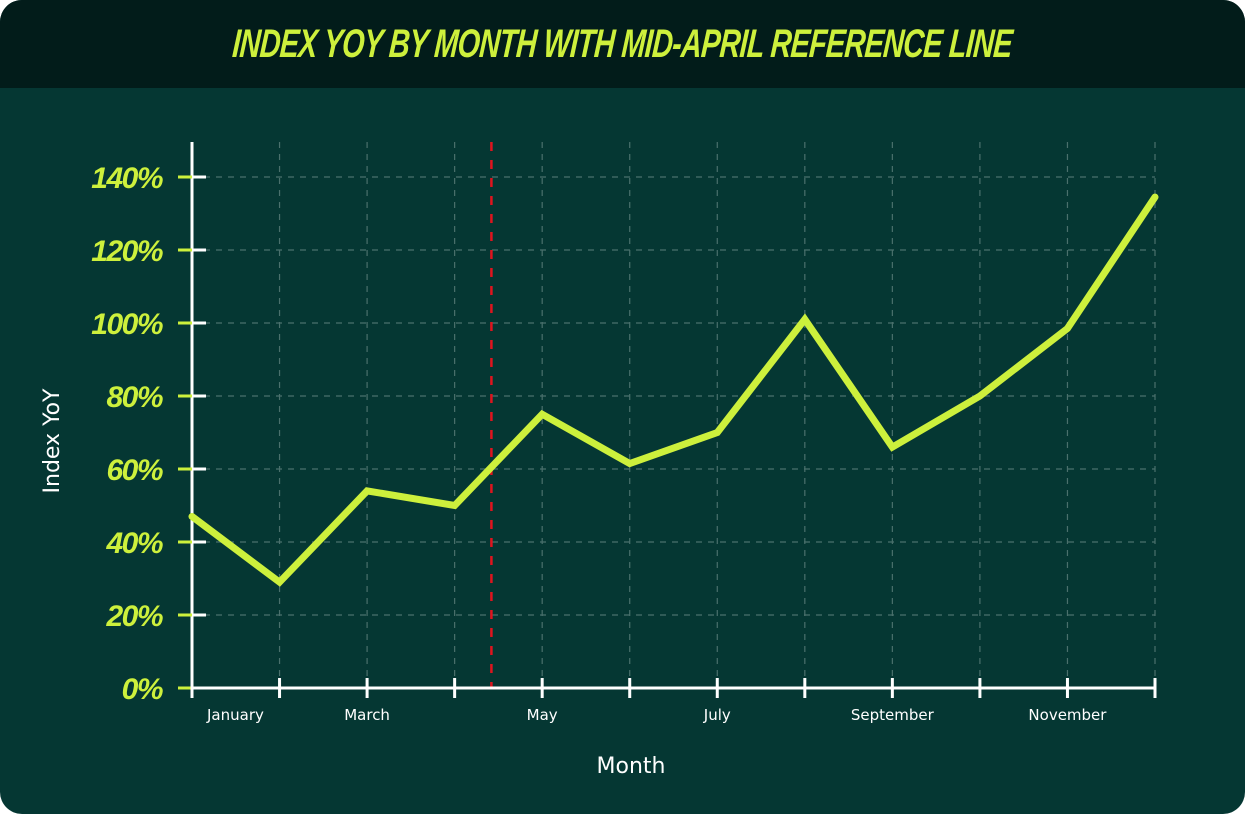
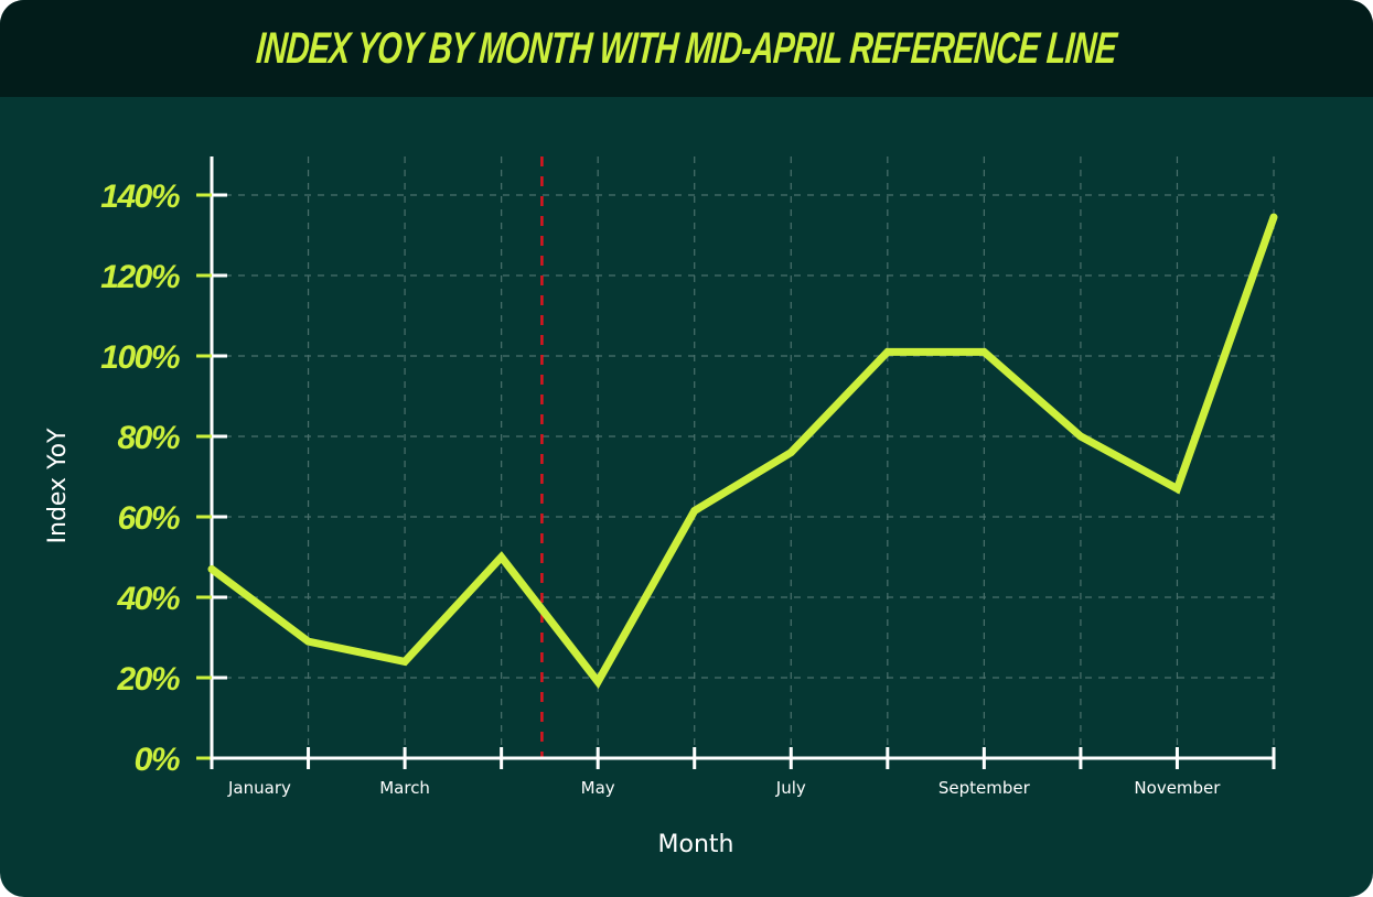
March: 54% -> 24%
May: 75% -> 19%
July: 70% -> 76%
September: 66% -> 101%
November: 98% -> 67%
